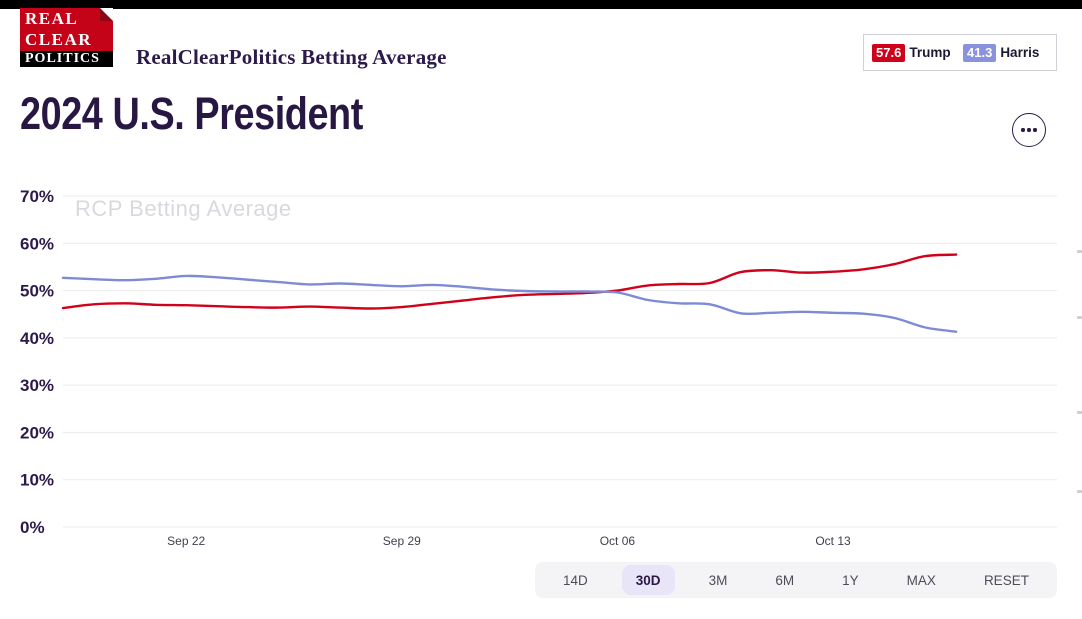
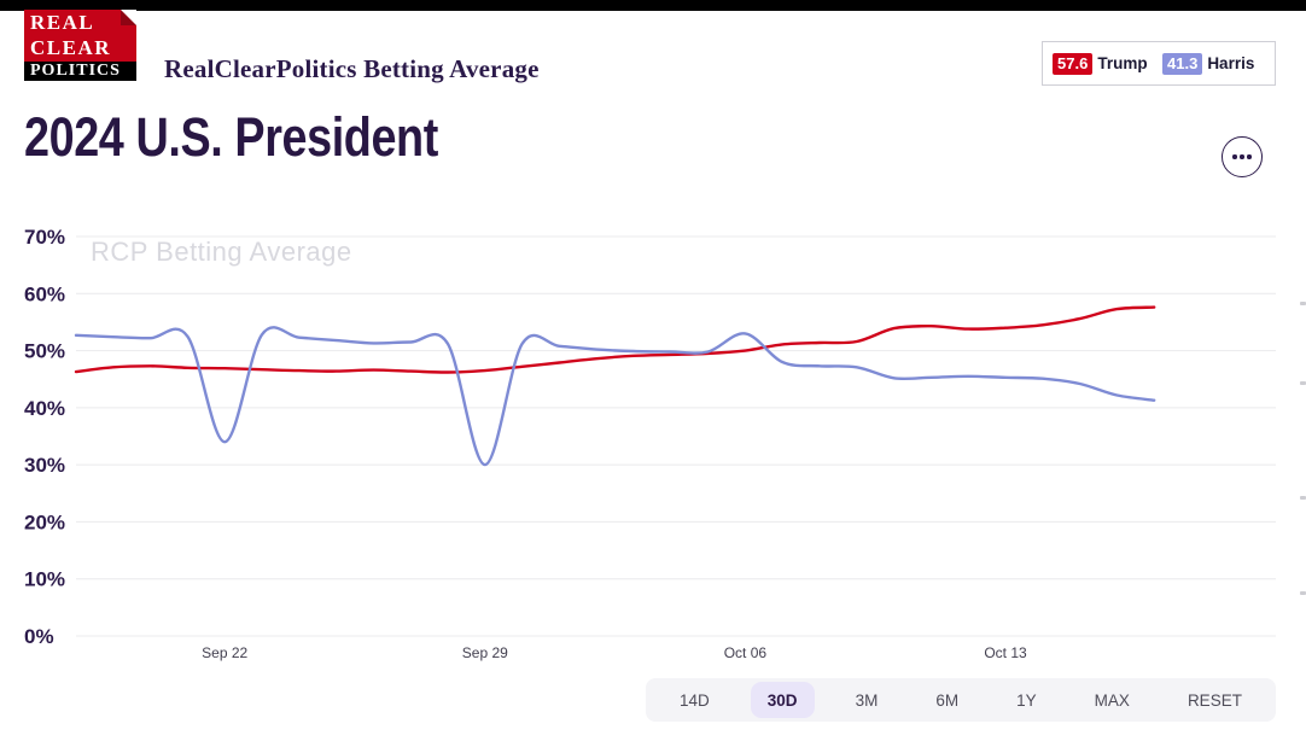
Harris/Sep 22: 53% -> 34%
Harris/Sep 29: 51% -> 30%
Harris/Oct 06: 50% -> 53%
